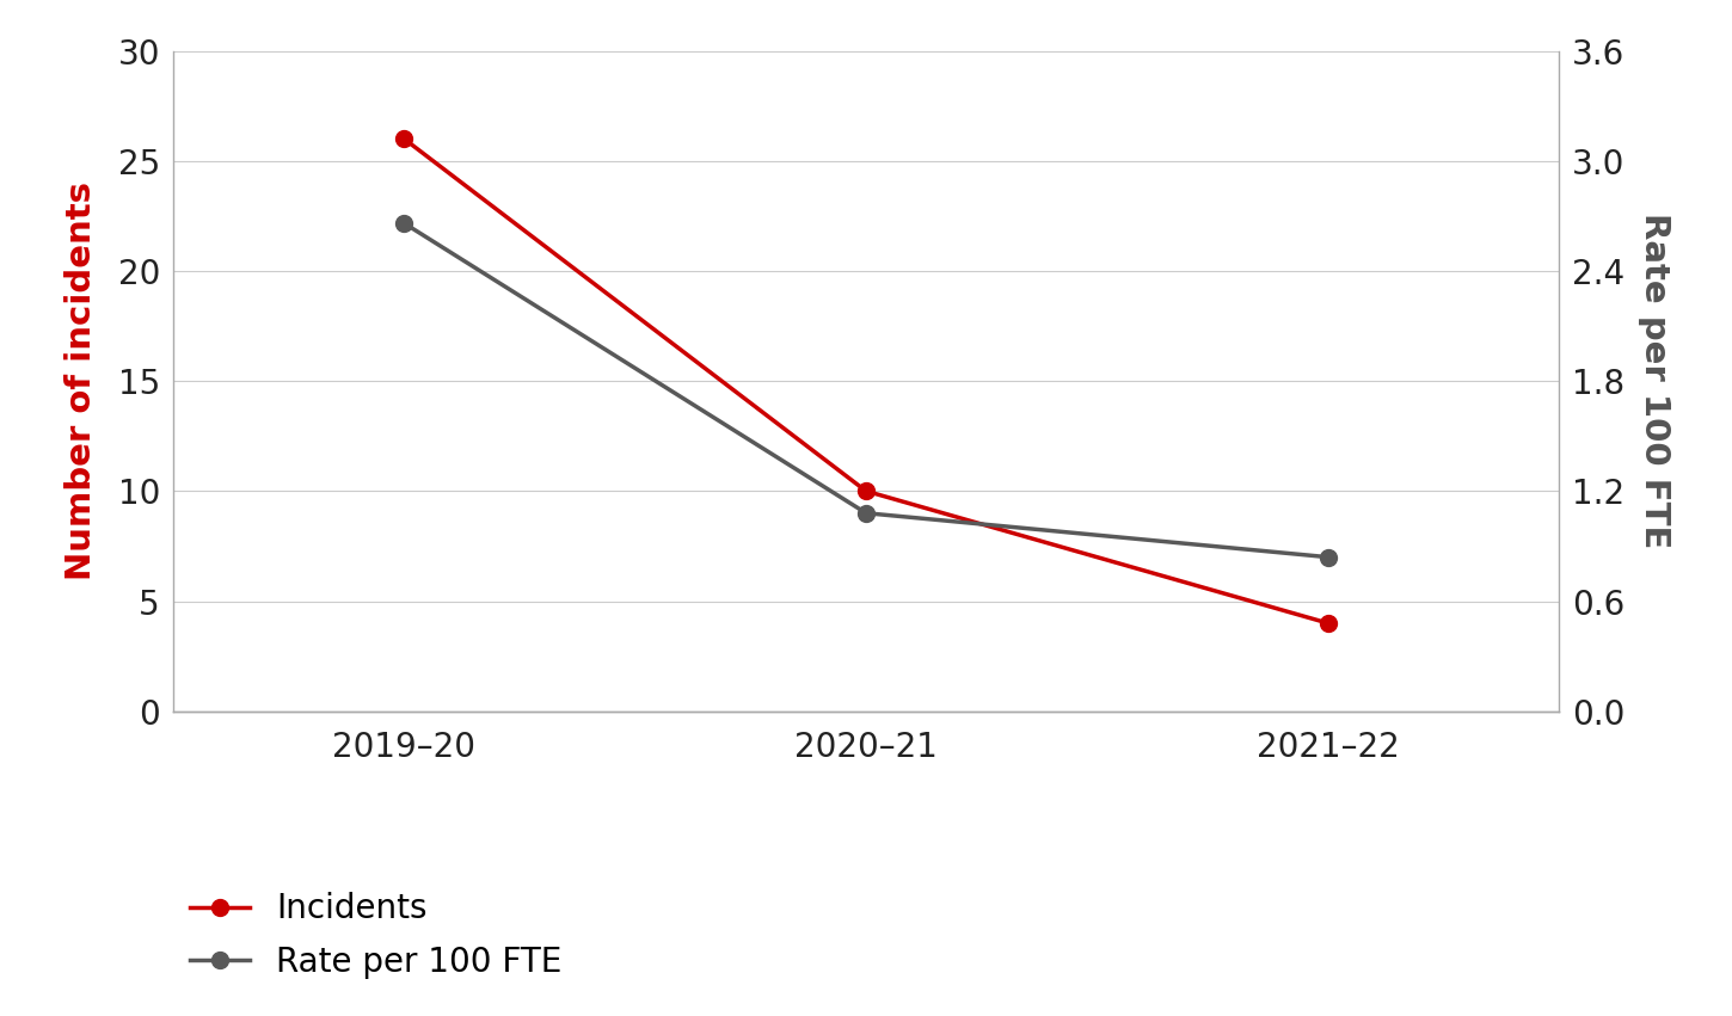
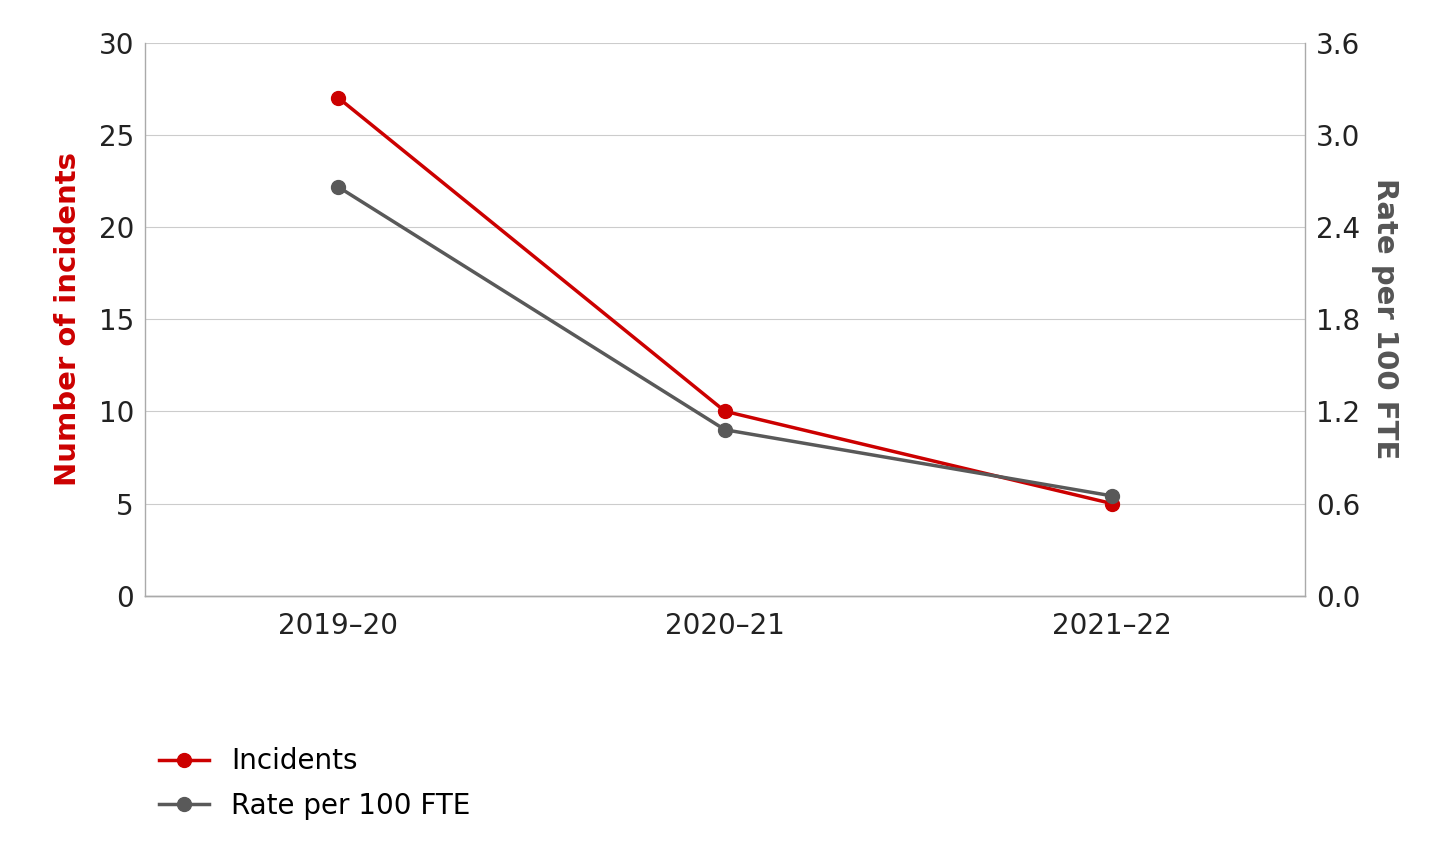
Incidents/2019–20: 26 -> 27
Incidents/2021–22: 4 -> 5
Rate per 100 FTE/2021–22: 0.84 -> 0.65
